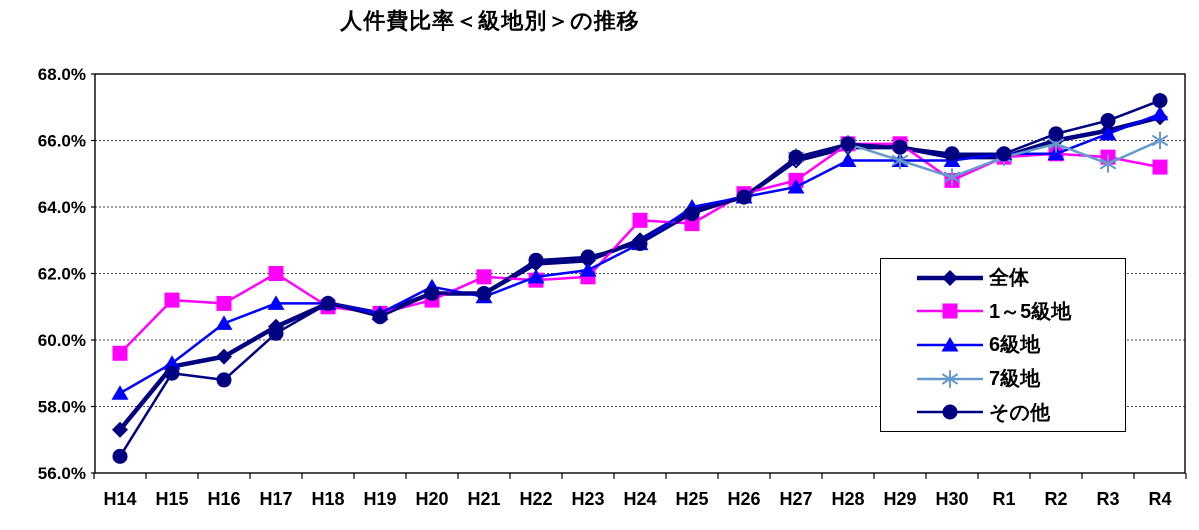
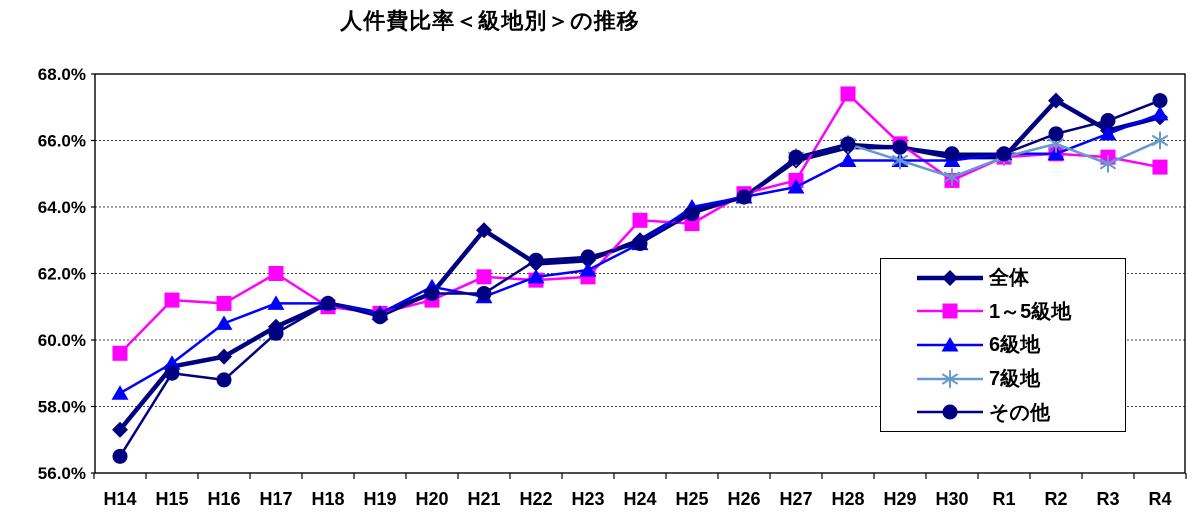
全体/H21: 61.4% -> 63.3%
1～5級地/H28: 65.9% -> 67.4%
全体/R2: 66.0% -> 67.2%
